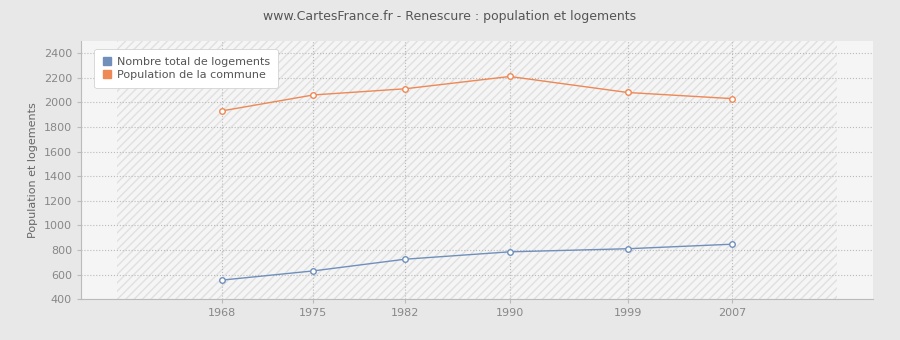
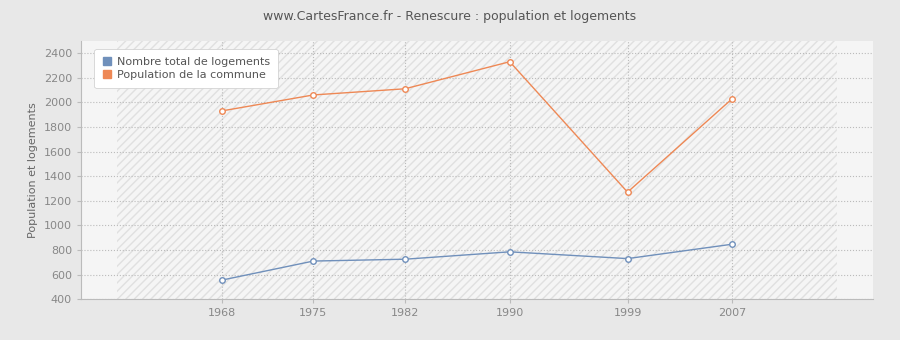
Nombre total de logements/1975: 630 -> 710
Population de la commune/1990: 2210 -> 2330
Nombre total de logements/1999: 810 -> 730
Population de la commune/1999: 2080 -> 1270
